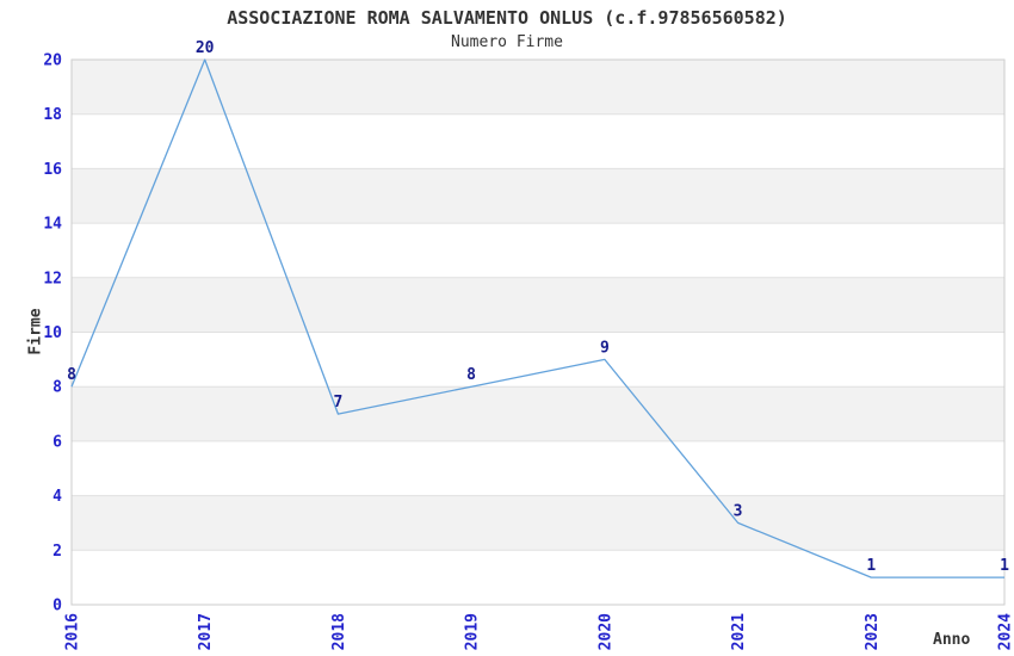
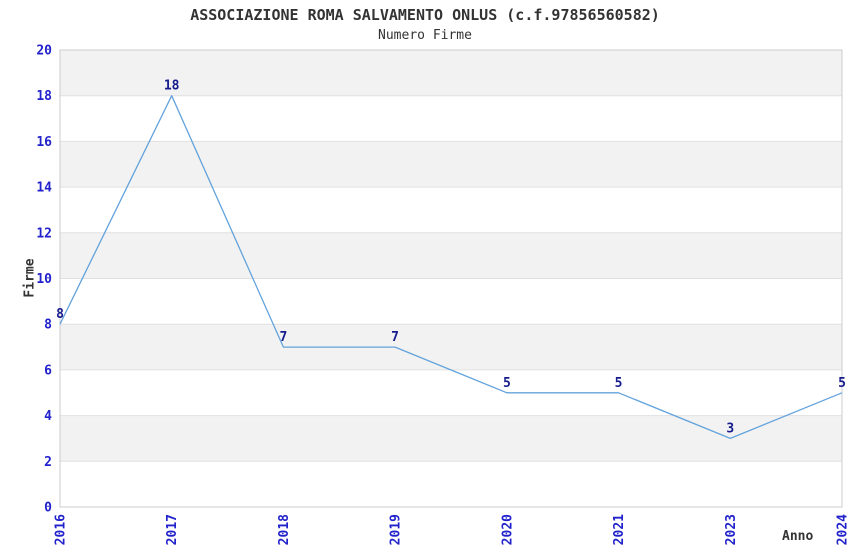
2017: 20 -> 18
2019: 8 -> 7
2020: 9 -> 5
2021: 3 -> 5
2023: 1 -> 3
2024: 1 -> 5
